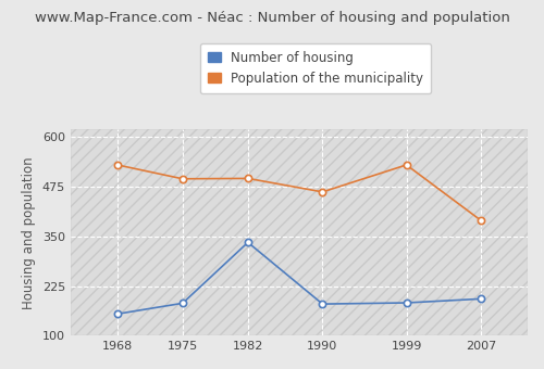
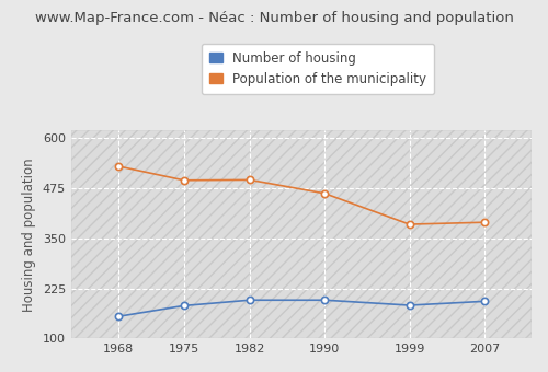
Number of housing/1982: 335 -> 196
Number of housing/1990: 180 -> 196
Population of the municipality/1999: 530 -> 385
